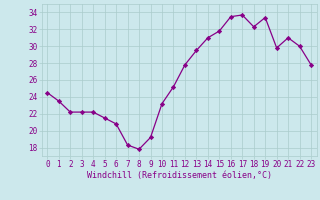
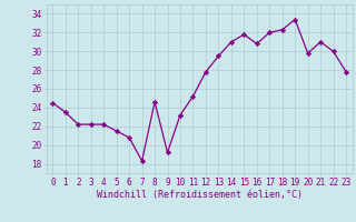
8: 17.8 -> 24.6
16: 33.5 -> 30.8
17: 33.7 -> 32.0
